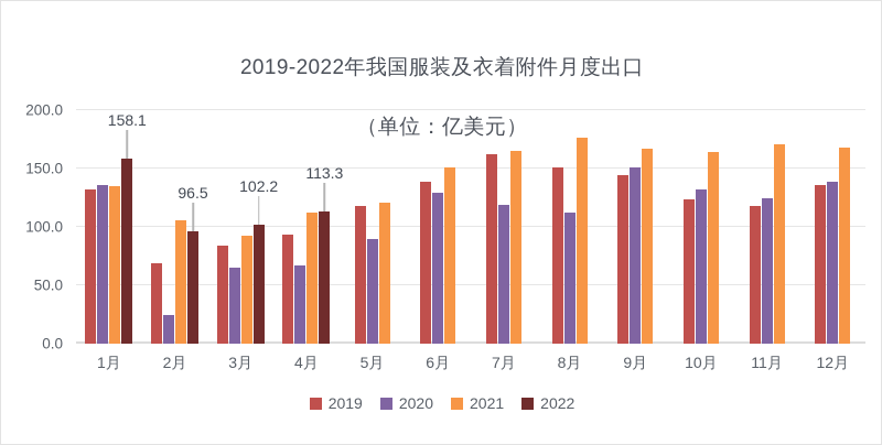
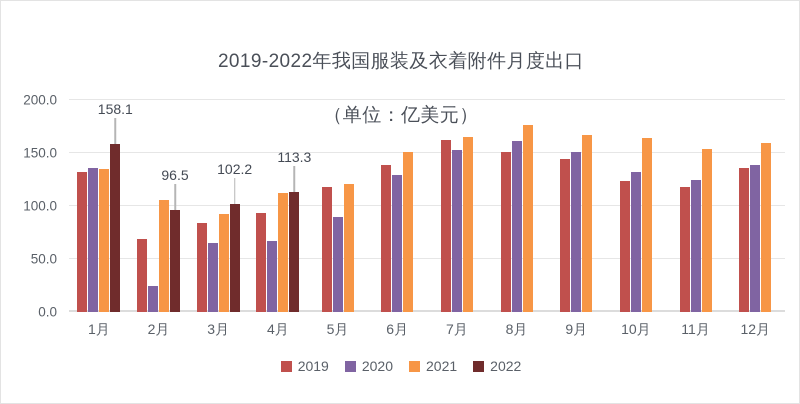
2020/7月: 119 -> 153
2020/8月: 112 -> 161
2021/11月: 171 -> 154
2021/12月: 168 -> 160
